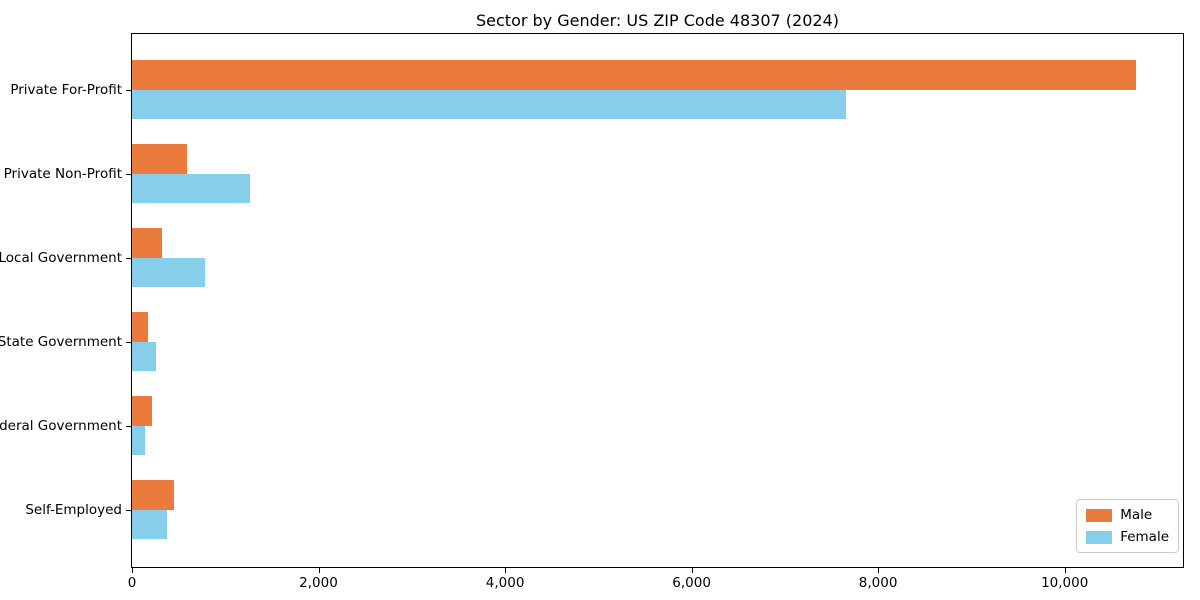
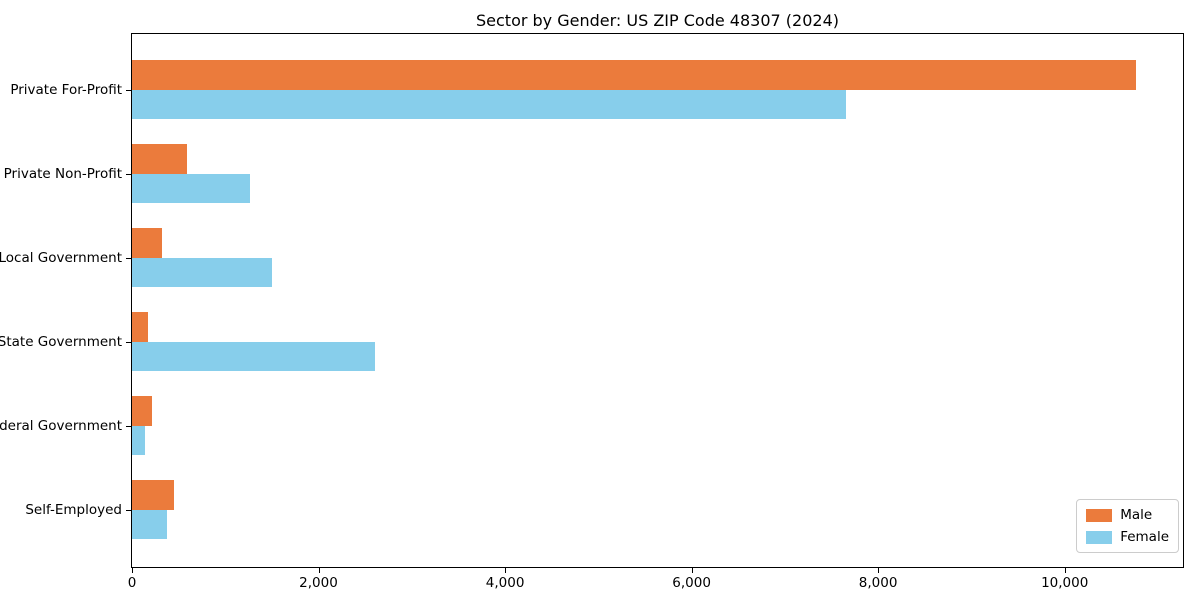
Female/Local Government: 800 -> 1500
Female/State Government: 300 -> 2600
